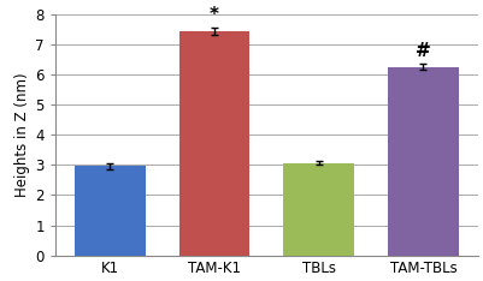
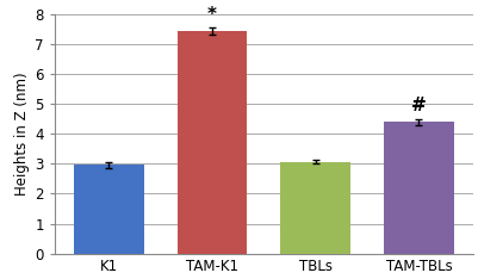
TAM-TBLs: 6.25 -> 4.40
